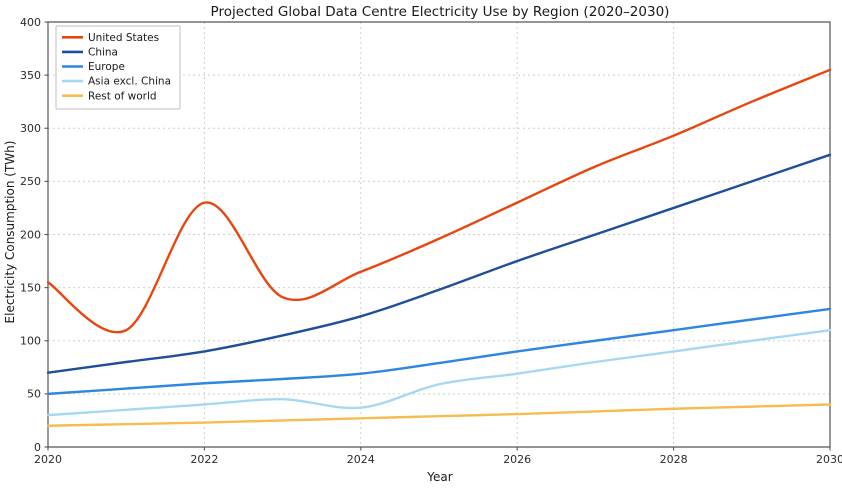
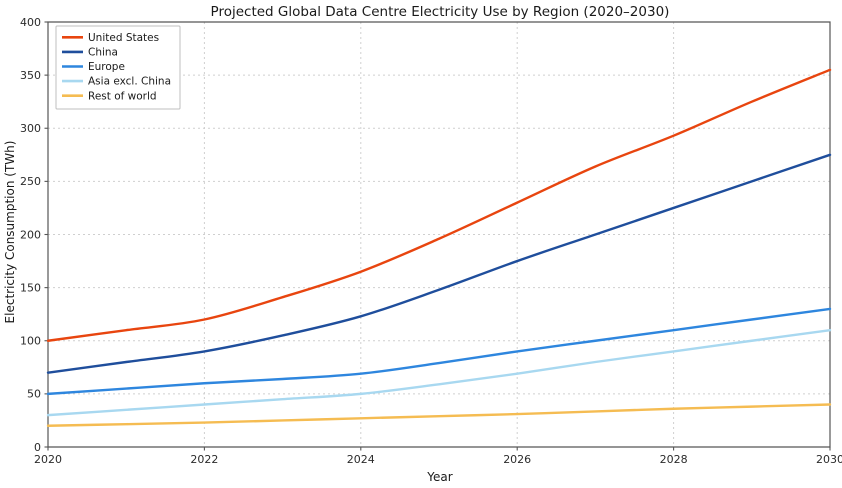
United States/2020: 155 -> 100
United States/2022: 230 -> 120
Asia excl. China/2024: 37 -> 50
